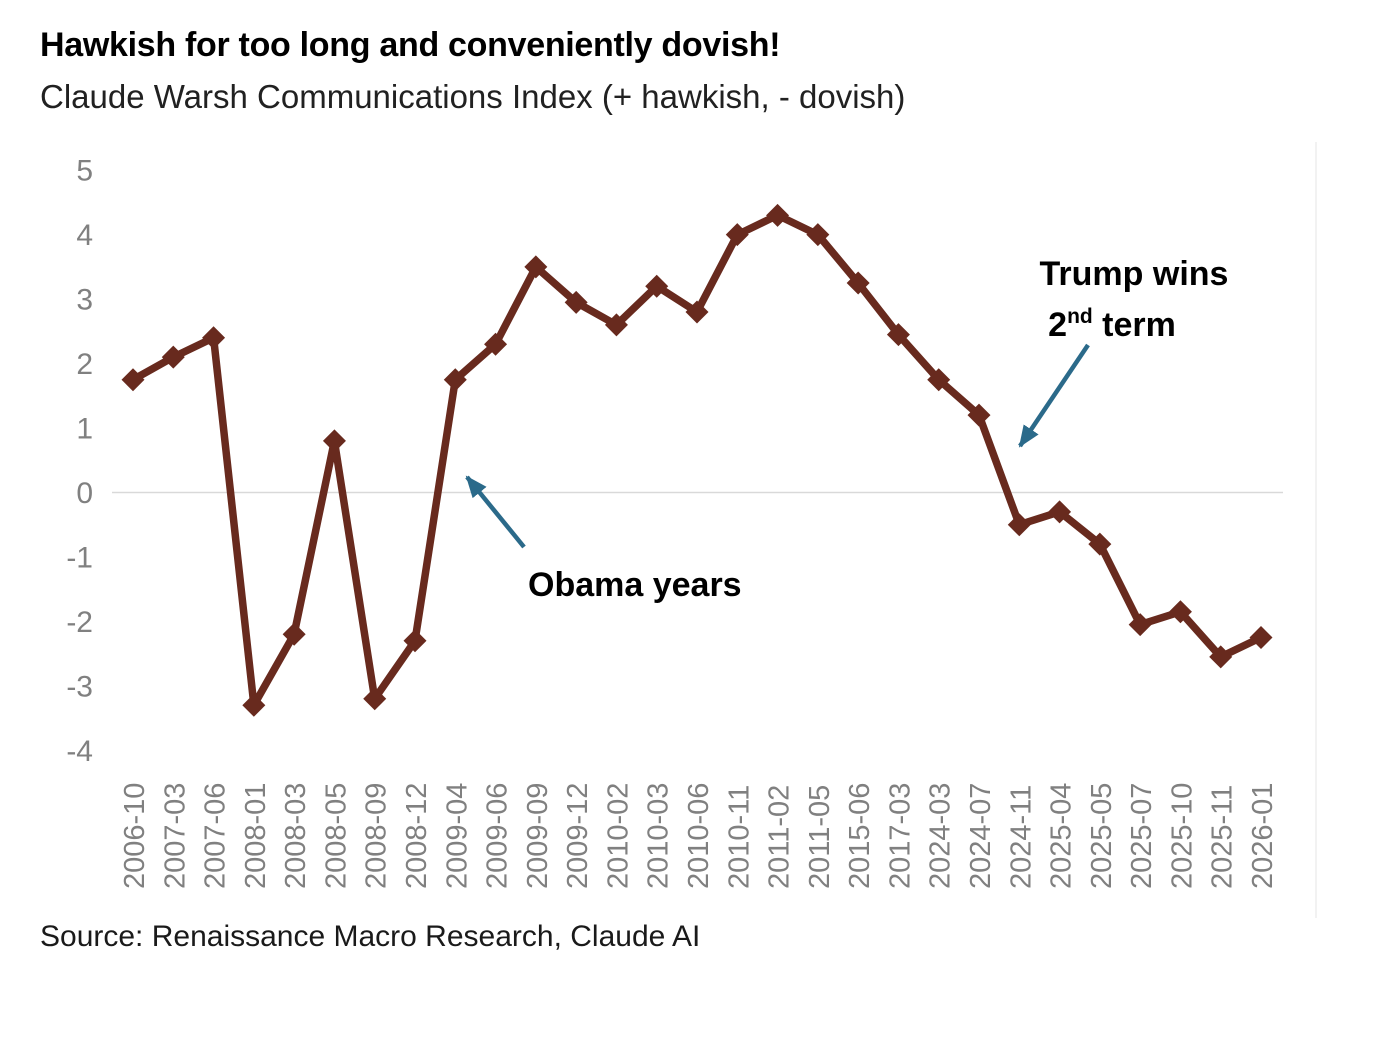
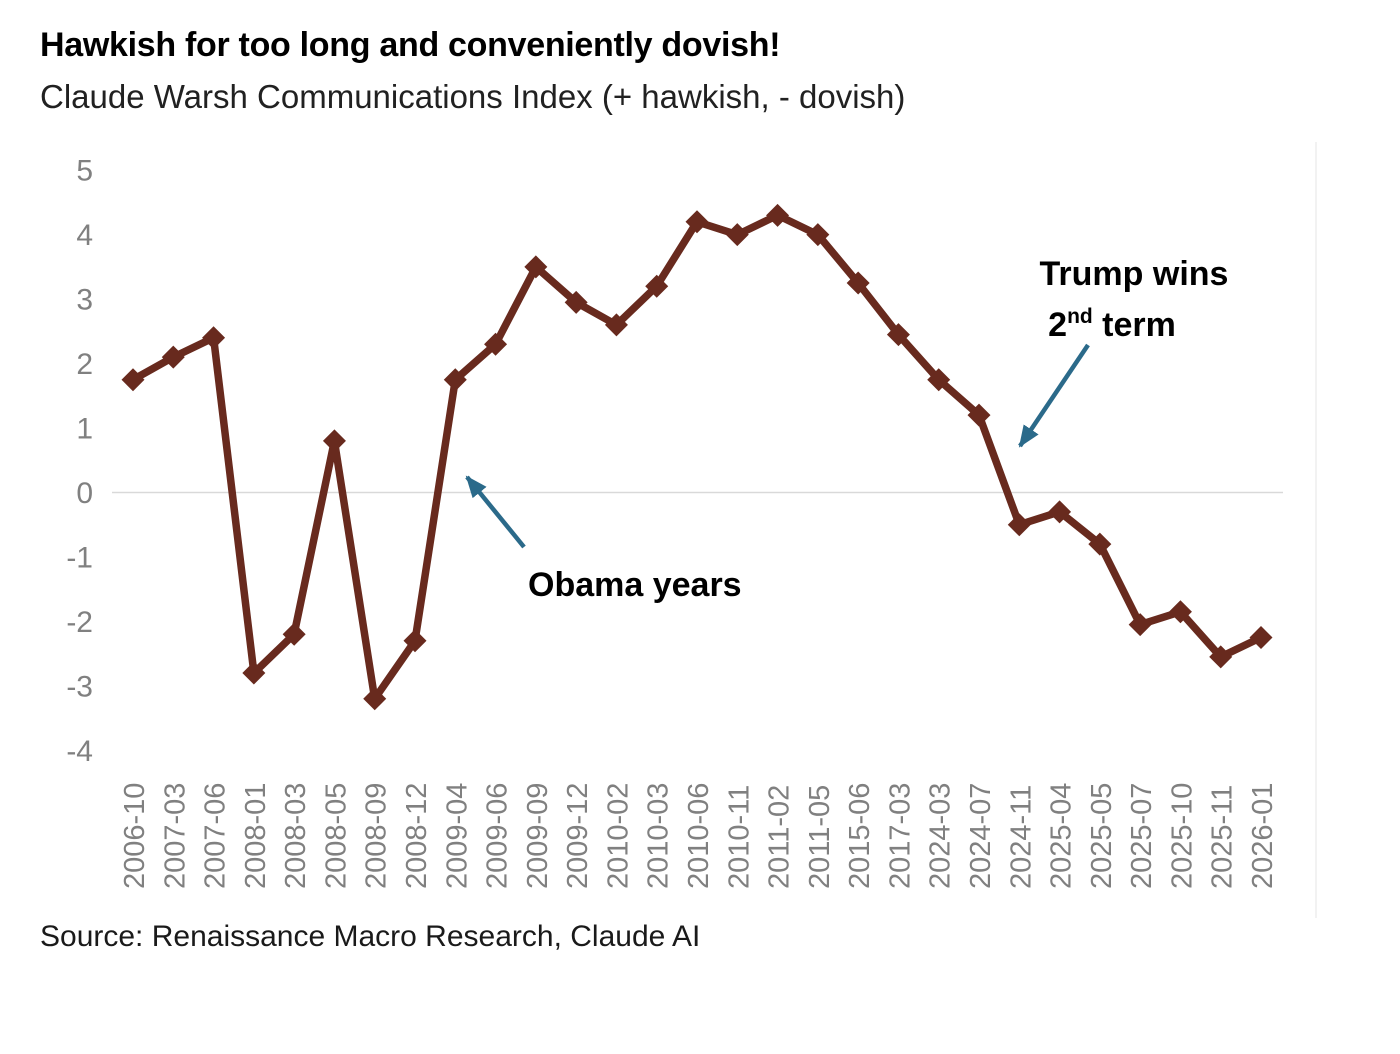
2008-01: -3.3 -> -2.8
2010-06: 2.8 -> 4.2
